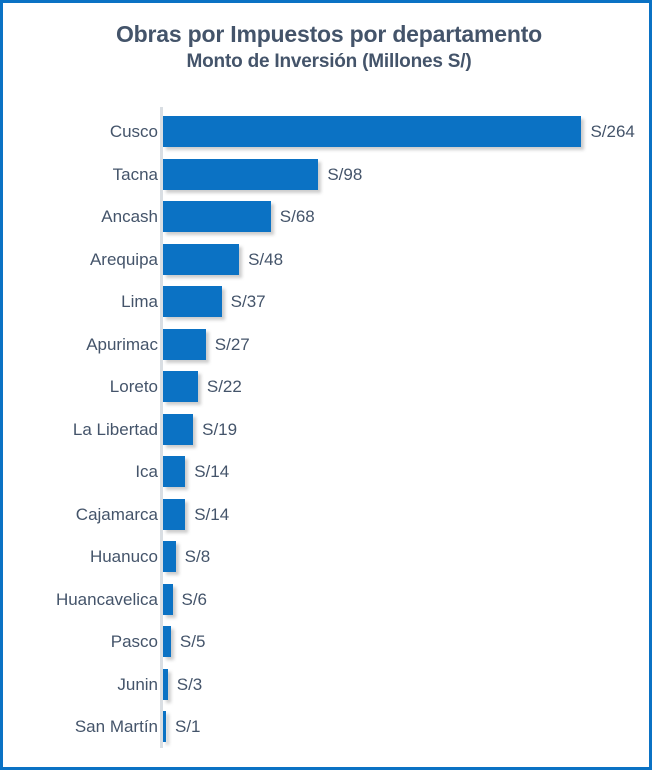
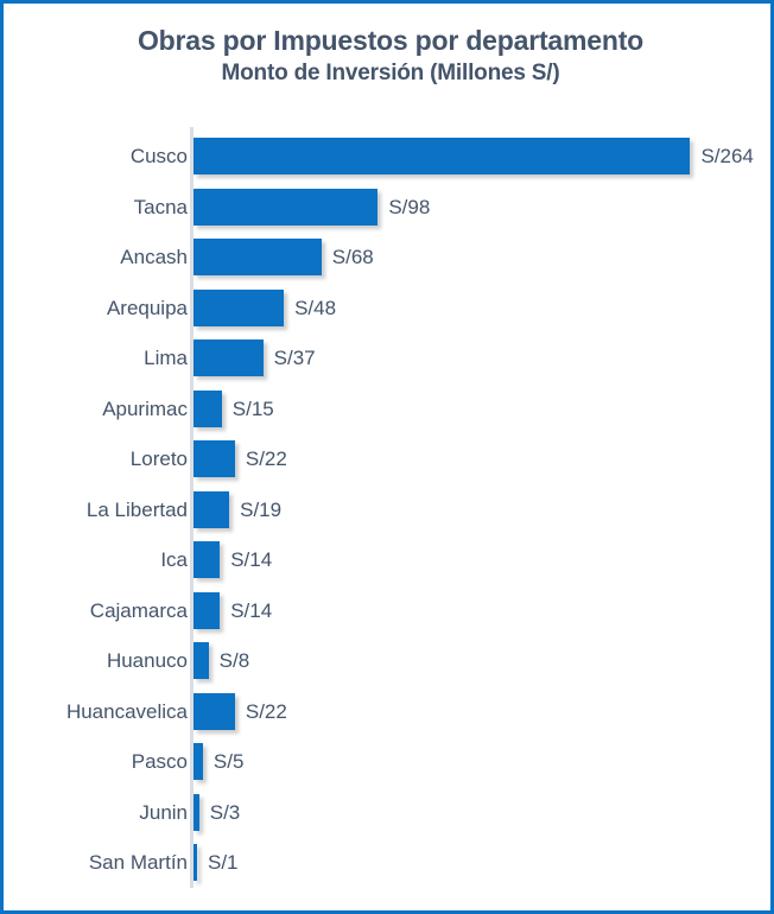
Apurimac: 27 -> 15
Huancavelica: 6 -> 22
